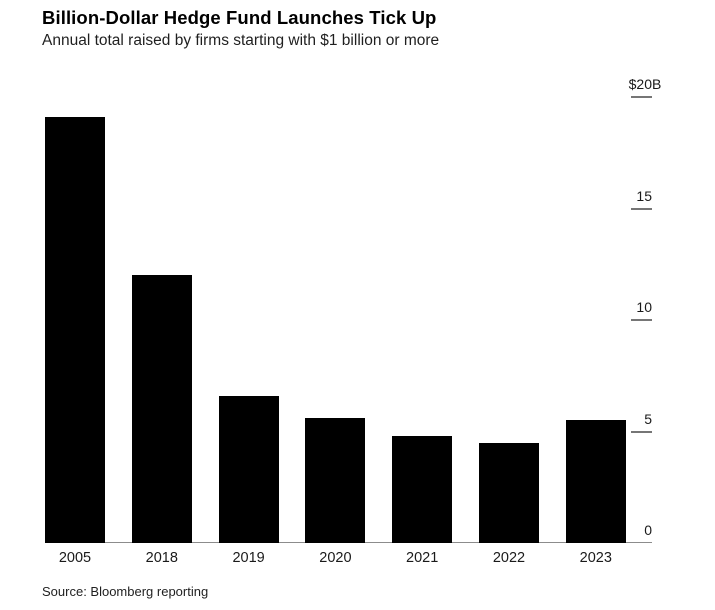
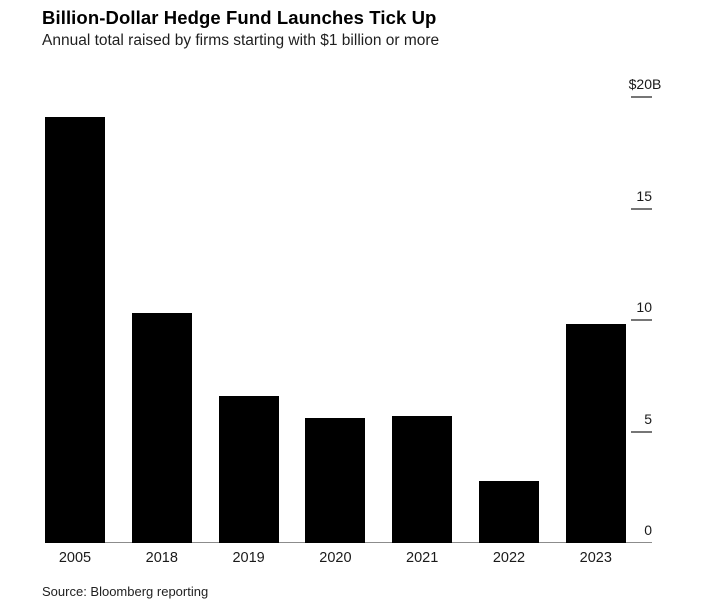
2018: $12.0 -> $10.3
2021: $4.8 -> $5.7
2022: $4.5 -> $2.8
2023: $5.5 -> $9.8
